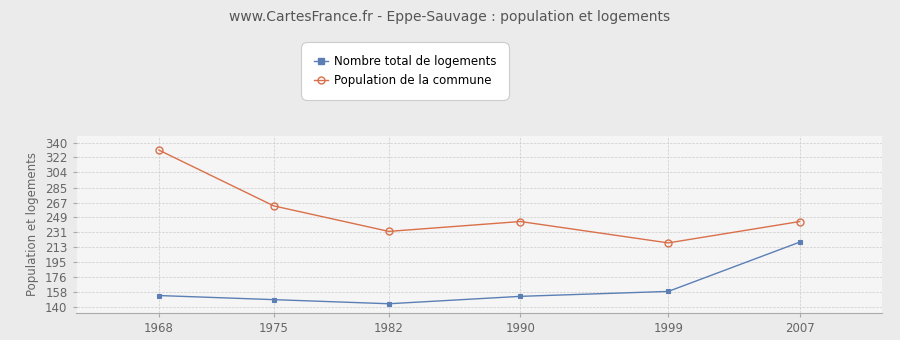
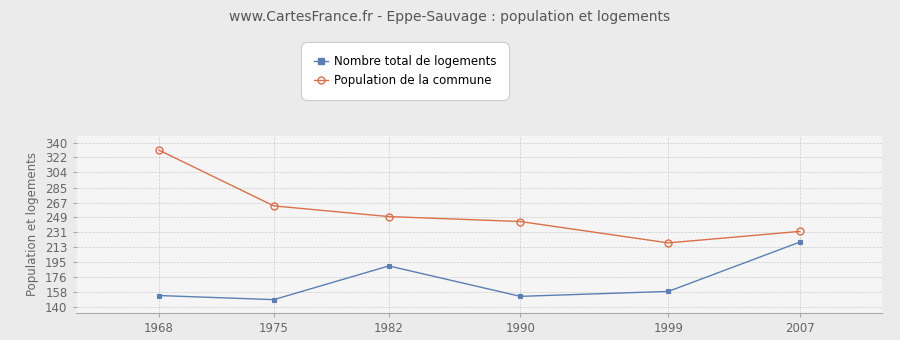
Nombre total de logements/1982: 144 -> 190
Population de la commune/1982: 232 -> 250
Population de la commune/2007: 244 -> 232
